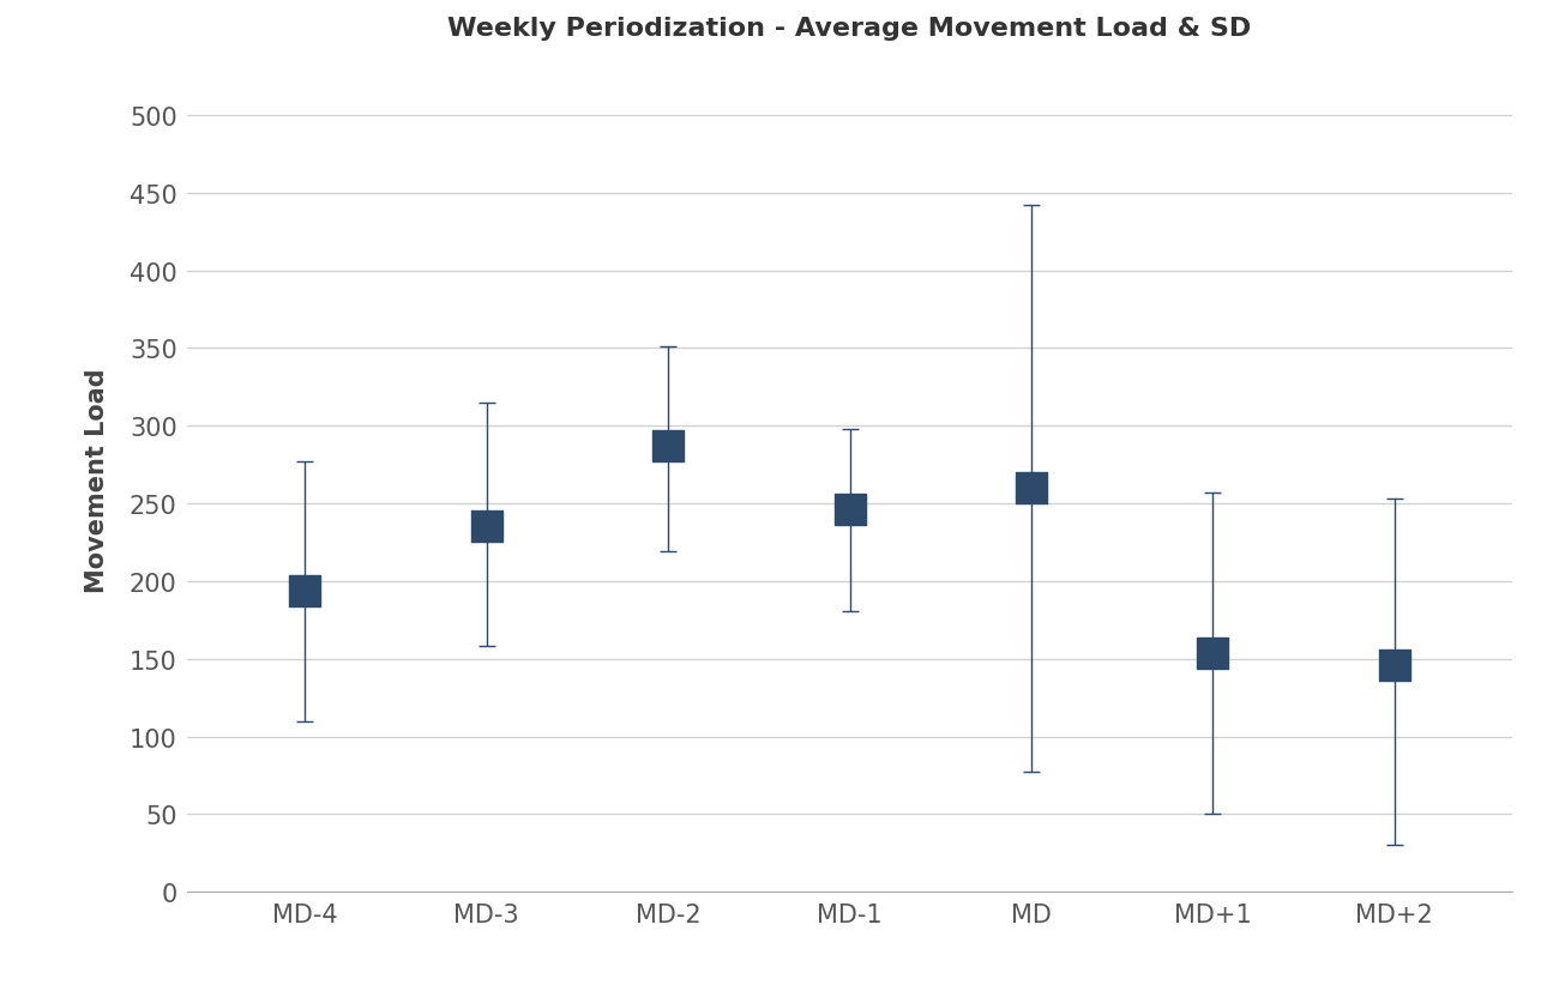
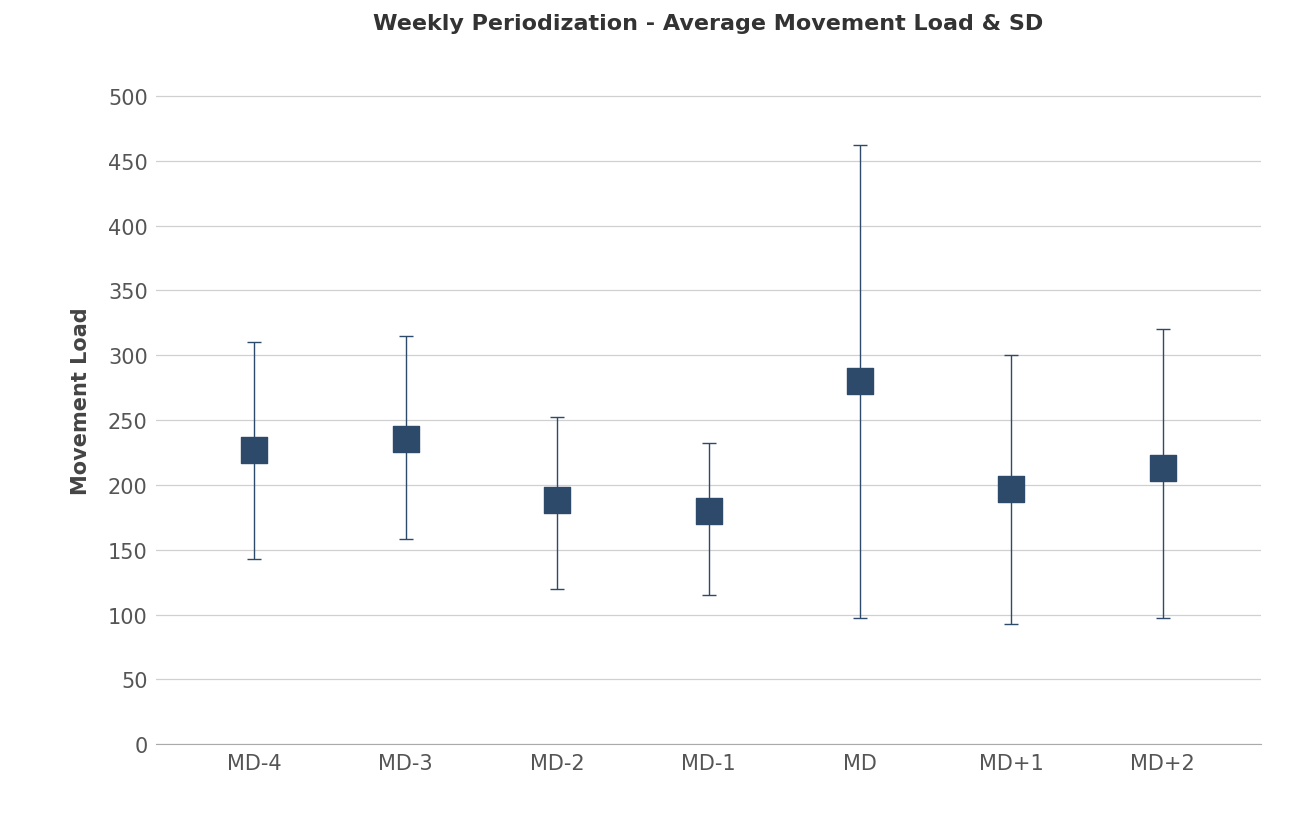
MD-4: 194 -> 227
MD-2: 287 -> 188
MD-1: 246 -> 180
MD: 260 -> 280
MD+1: 154 -> 197
MD+2: 146 -> 213
